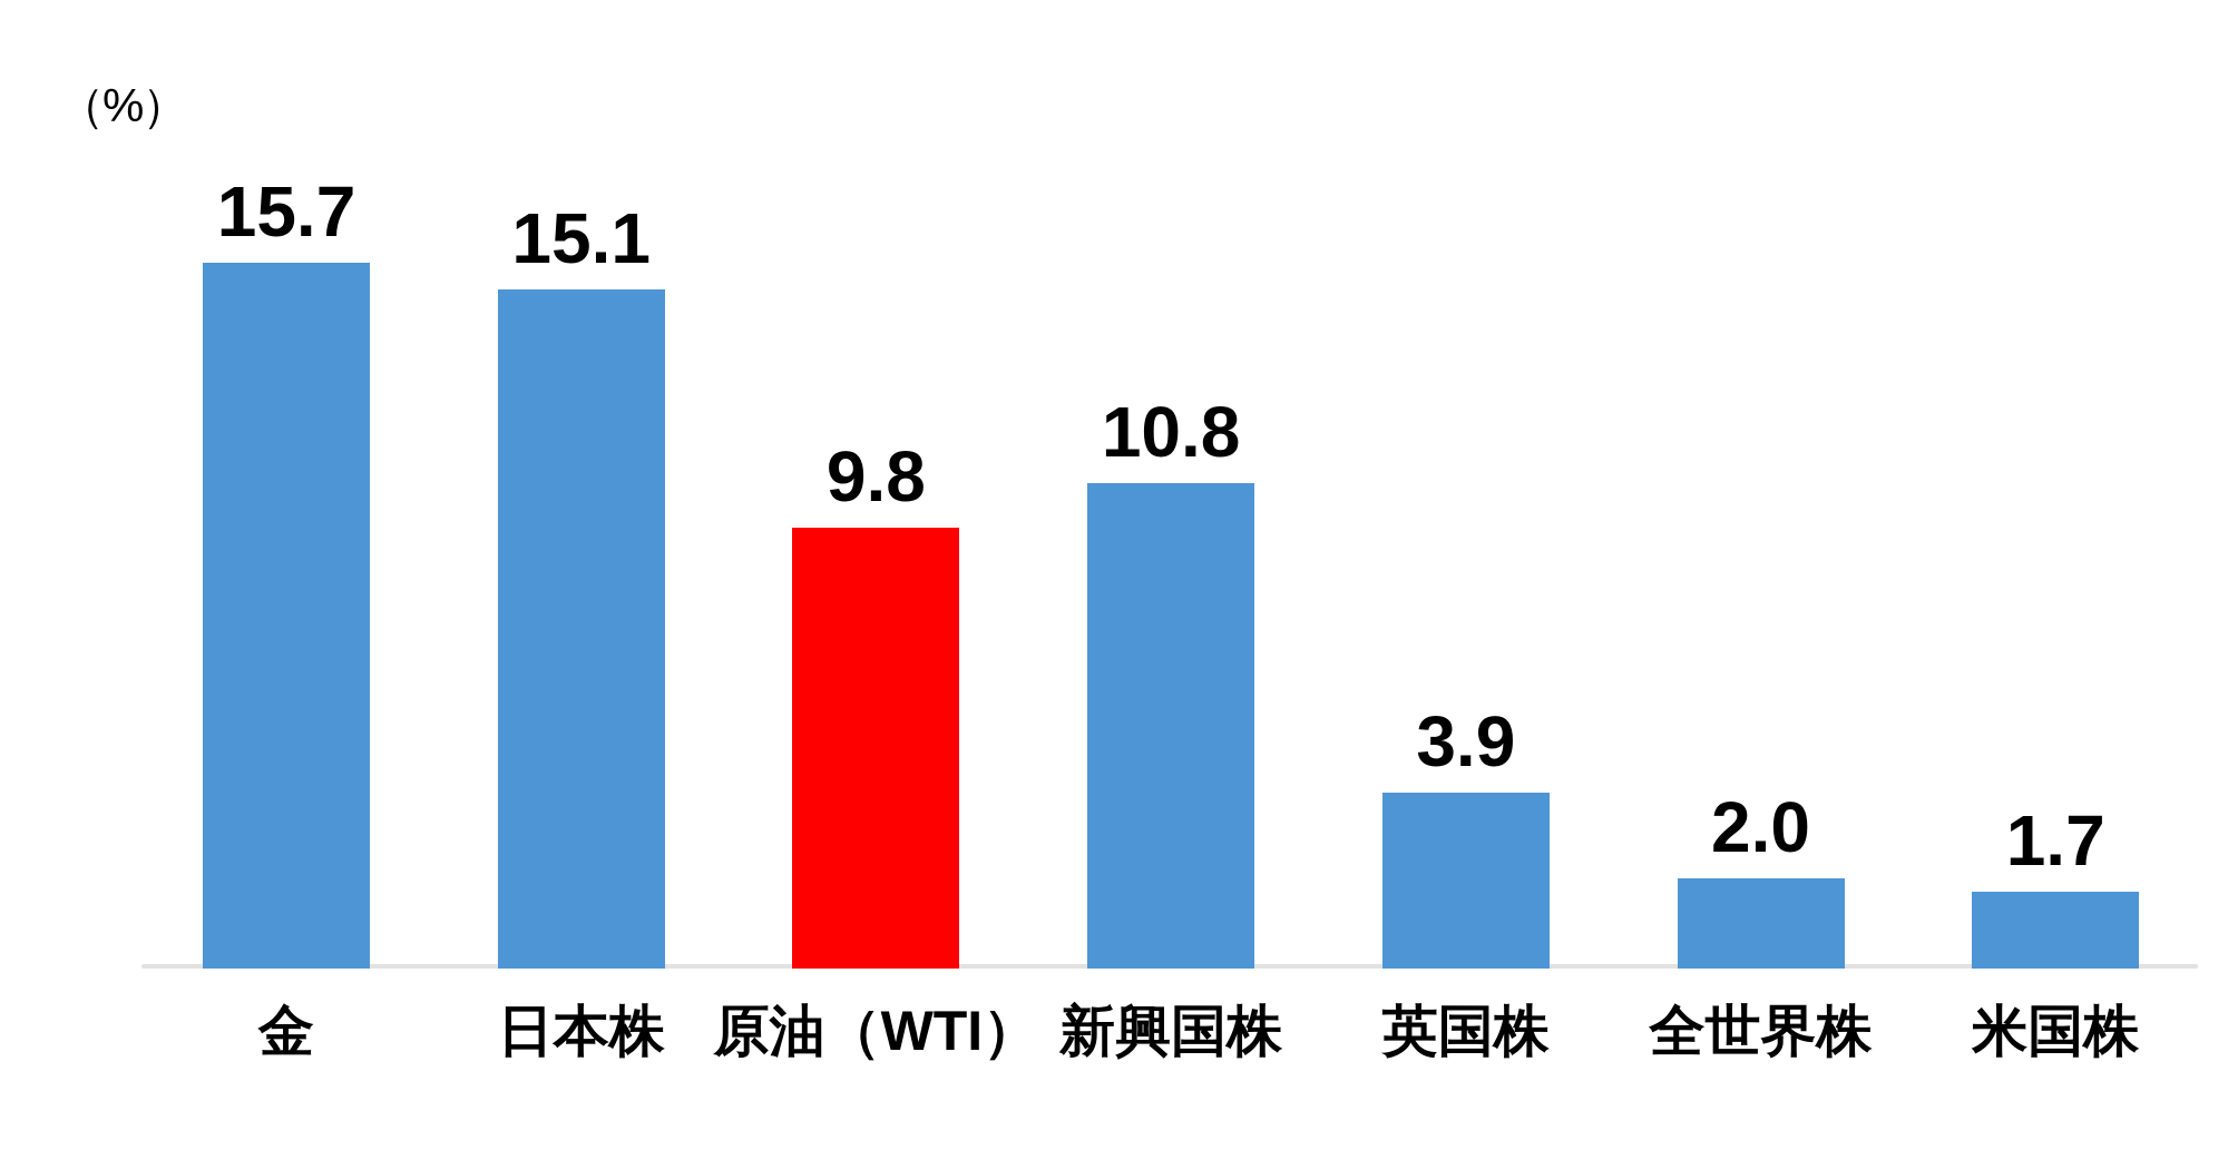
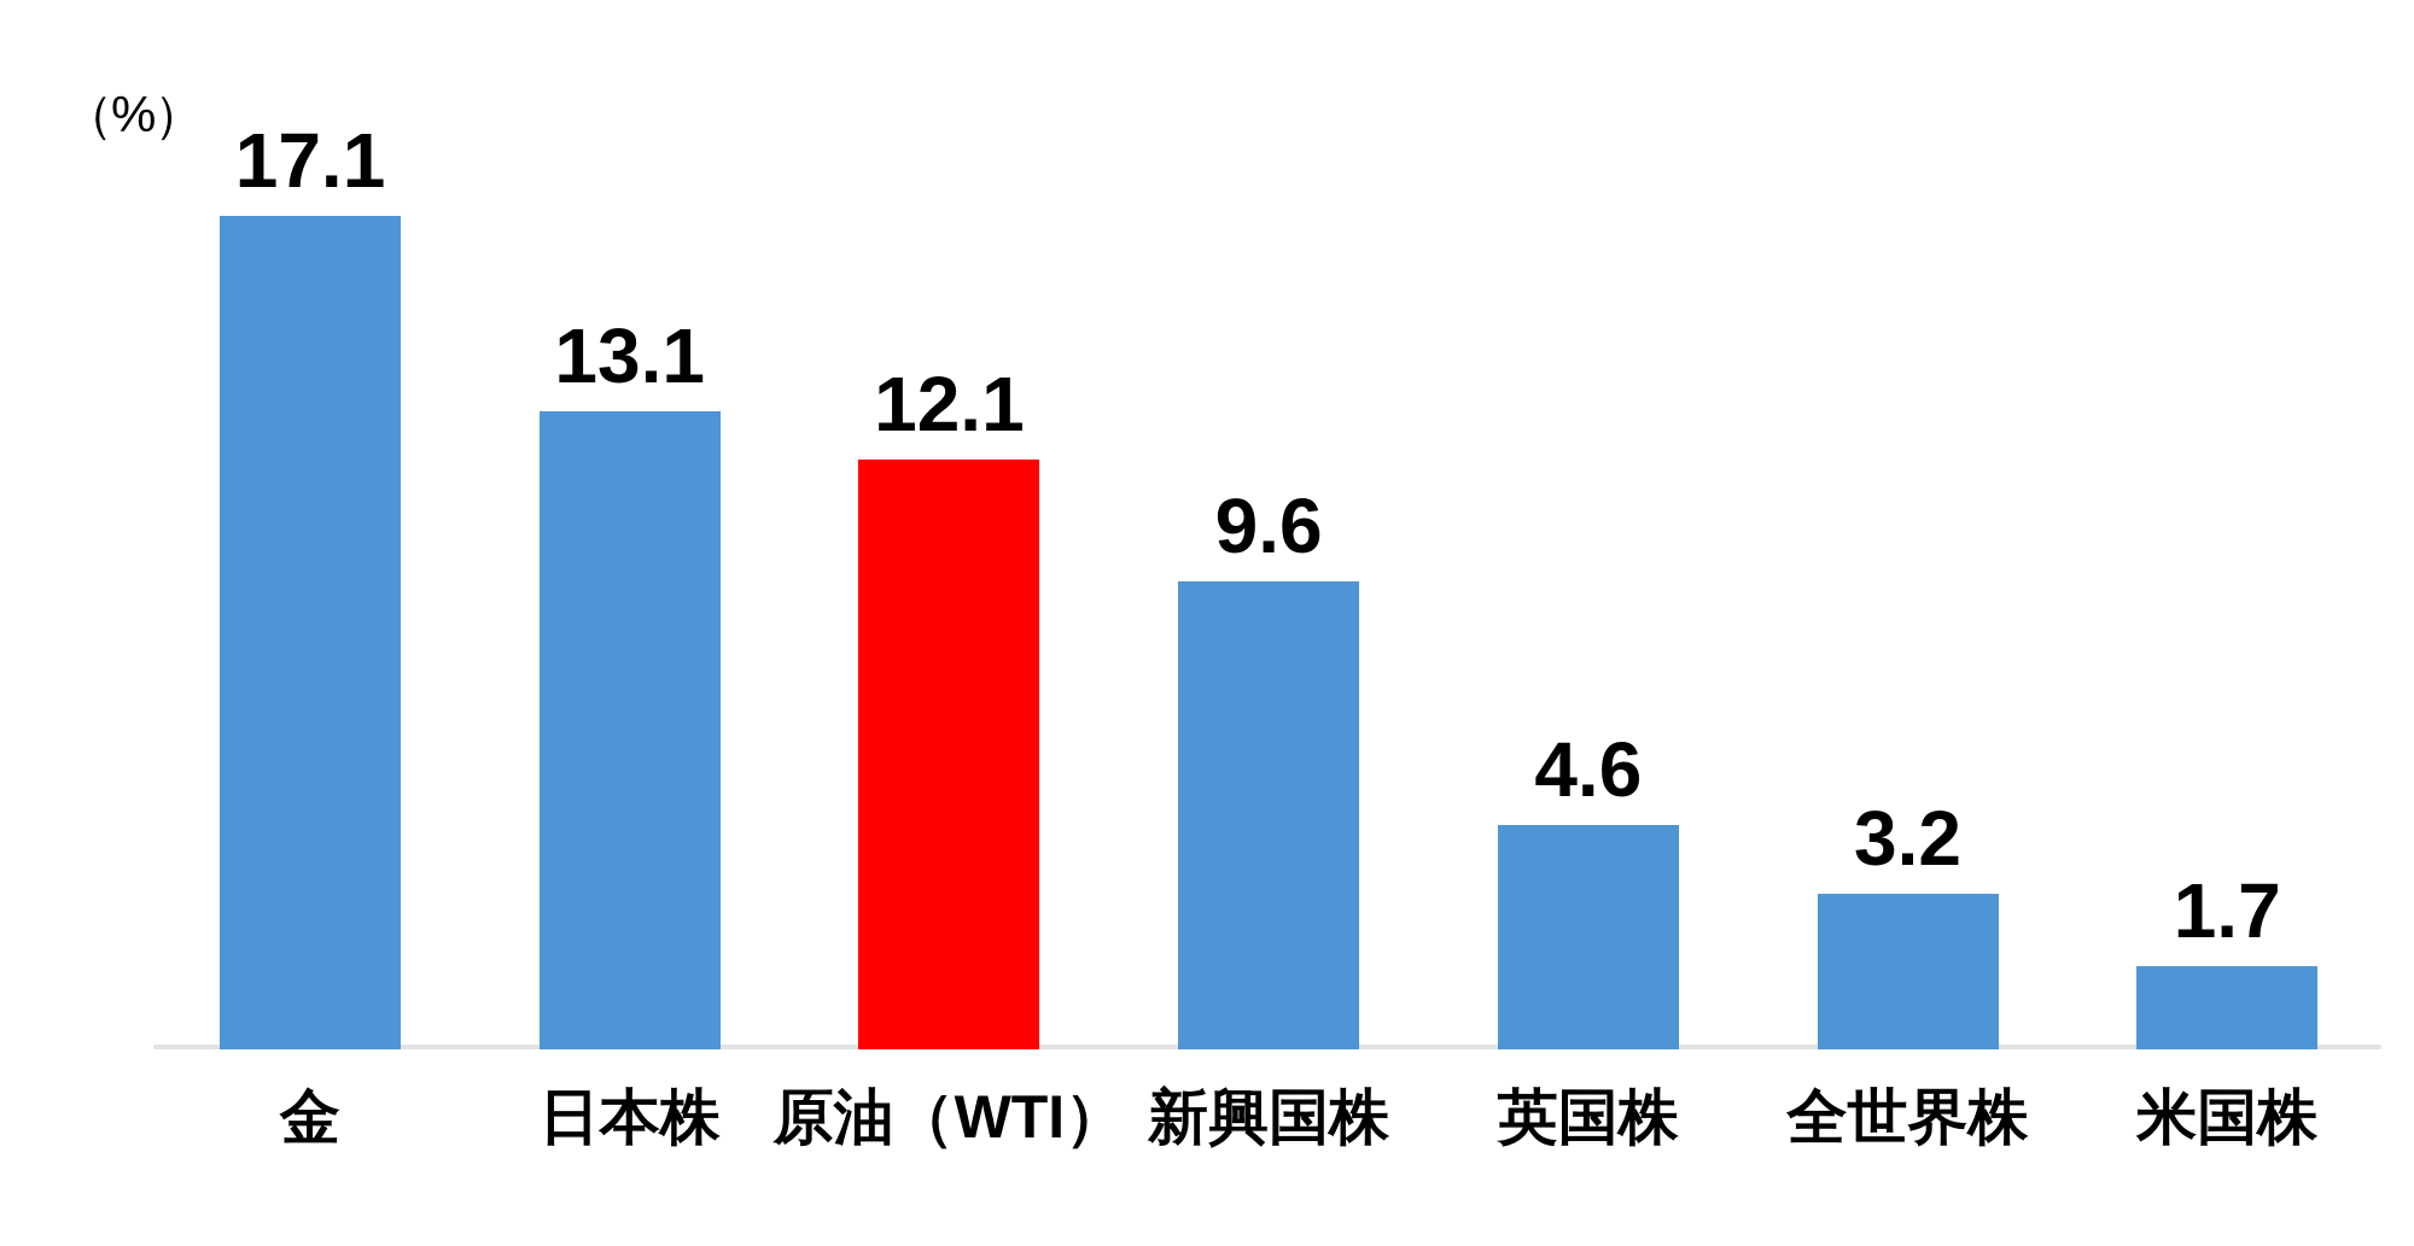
金: 15.7 -> 17.1
日本株: 15.1 -> 13.1
原油（WTI）: 9.8 -> 12.1
新興国株: 10.8 -> 9.6
英国株: 3.9 -> 4.6
全世界株: 2.0 -> 3.2
